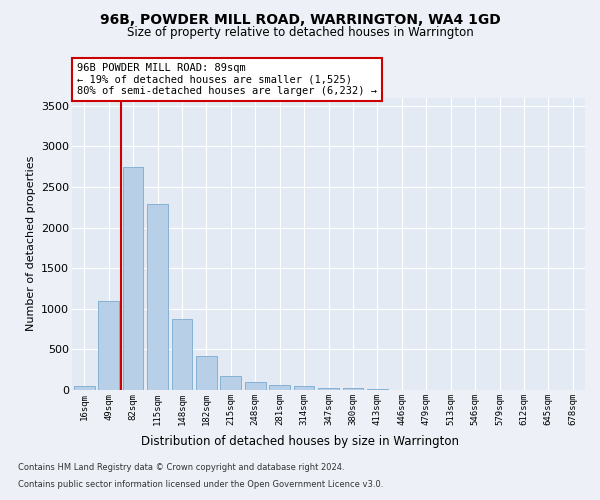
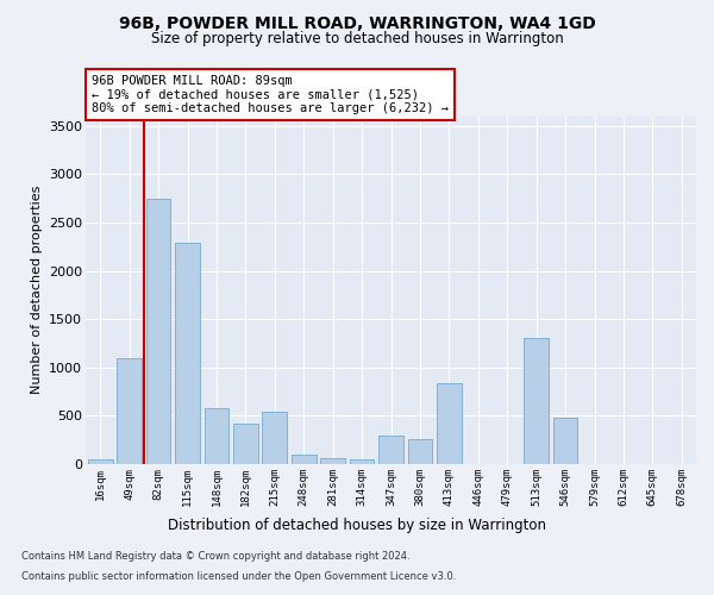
148sqm: 880 -> 580
215sqm: 170 -> 540
347sqm: 30 -> 300
380sqm: 20 -> 260
413sqm: 10 -> 840
513sqm: 0 -> 1300
546sqm: 0 -> 480
